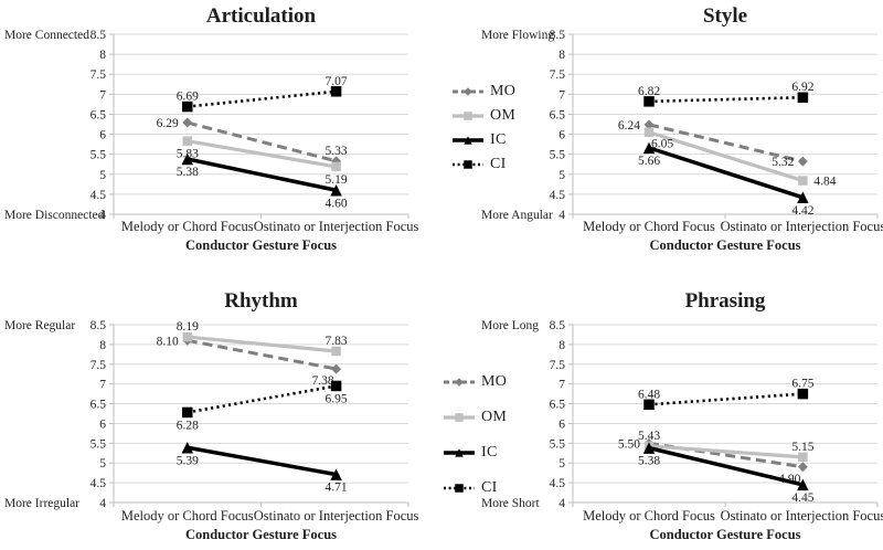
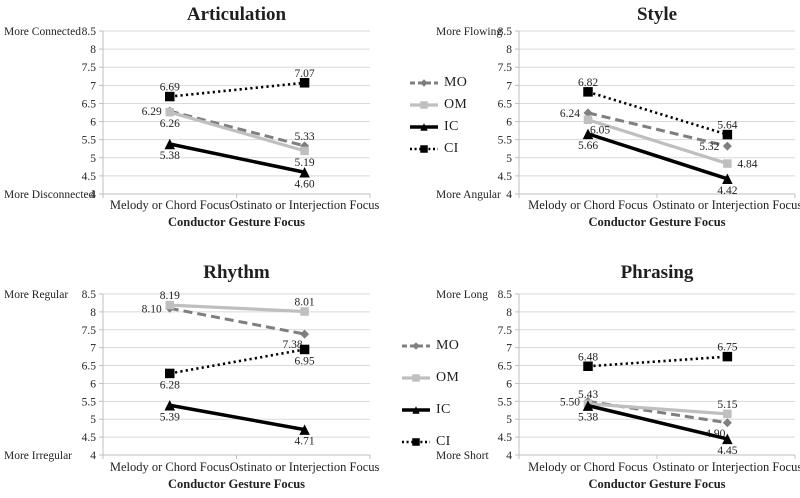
Articulation/OM/Melody or Chord Focus: 5.83 -> 6.26
Style/CI/Ostinato or Interjection Focus: 6.92 -> 5.64
Rhythm/OM/Ostinato or Interjection Focus: 7.83 -> 8.01
